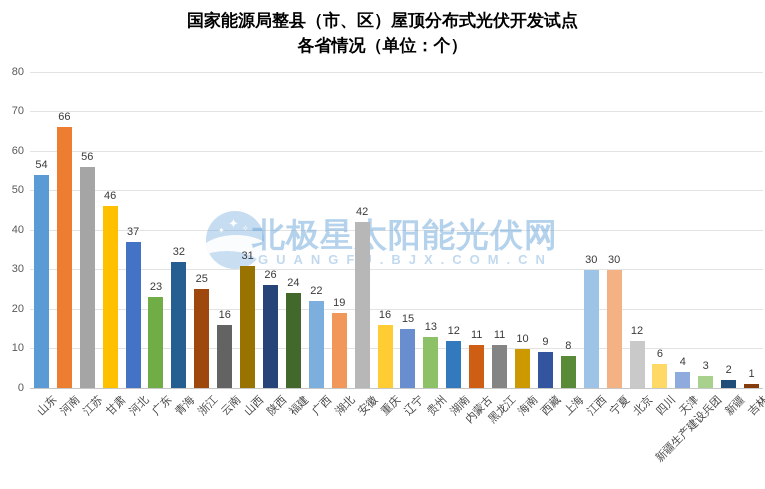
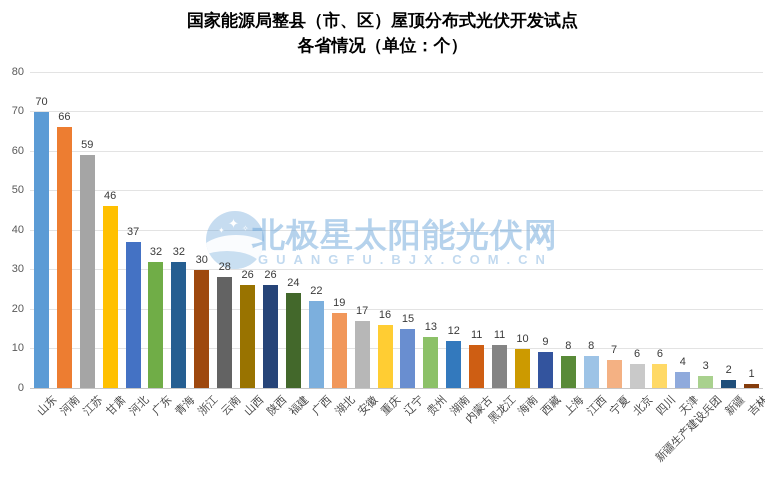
山东: 54 -> 70
江苏: 56 -> 59
广东: 23 -> 32
浙江: 25 -> 30
云南: 16 -> 28
山西: 31 -> 26
安徽: 42 -> 17
江西: 30 -> 8
宁夏: 30 -> 7
北京: 12 -> 6
